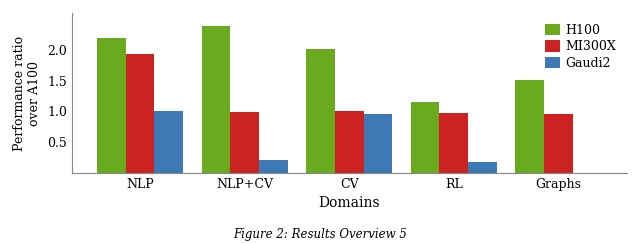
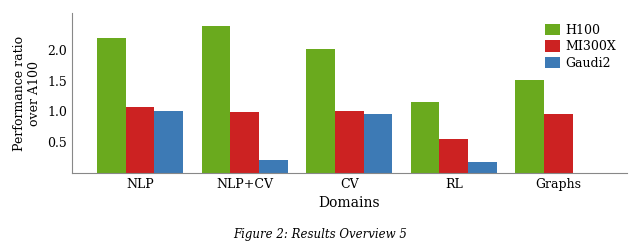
MI300X/NLP: 1.94 -> 1.07
MI300X/RL: 0.98 -> 0.55
